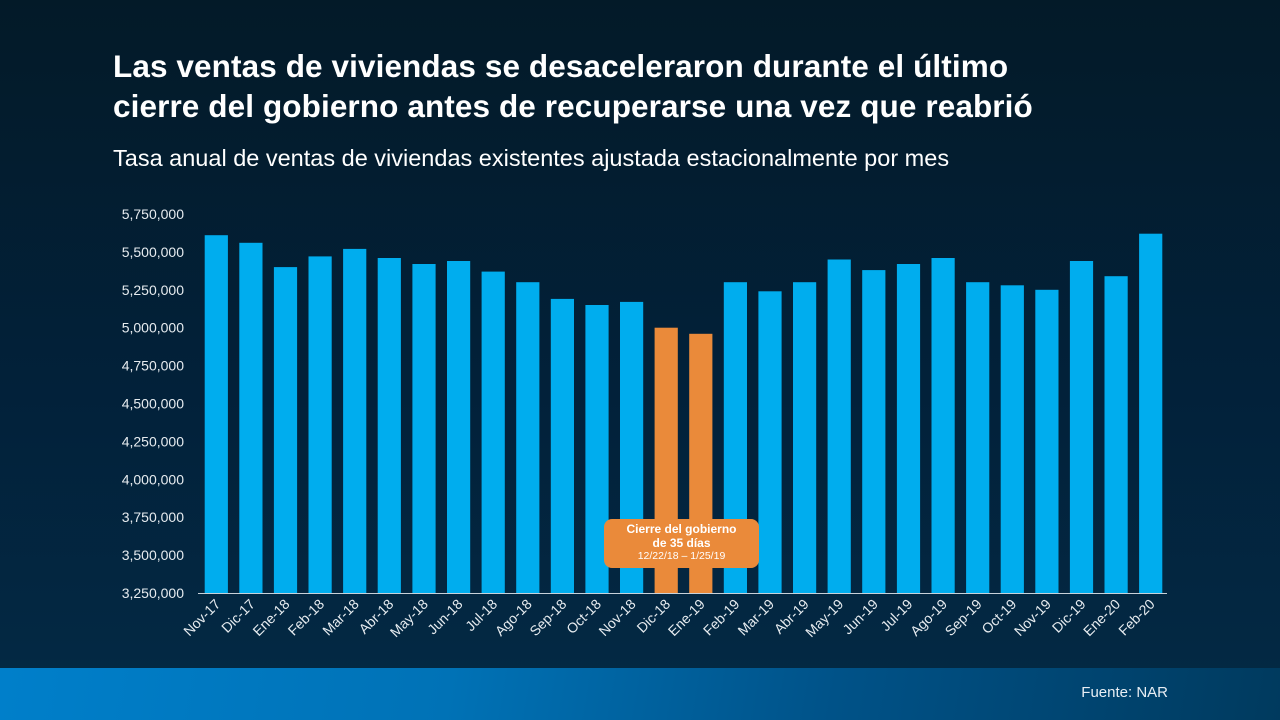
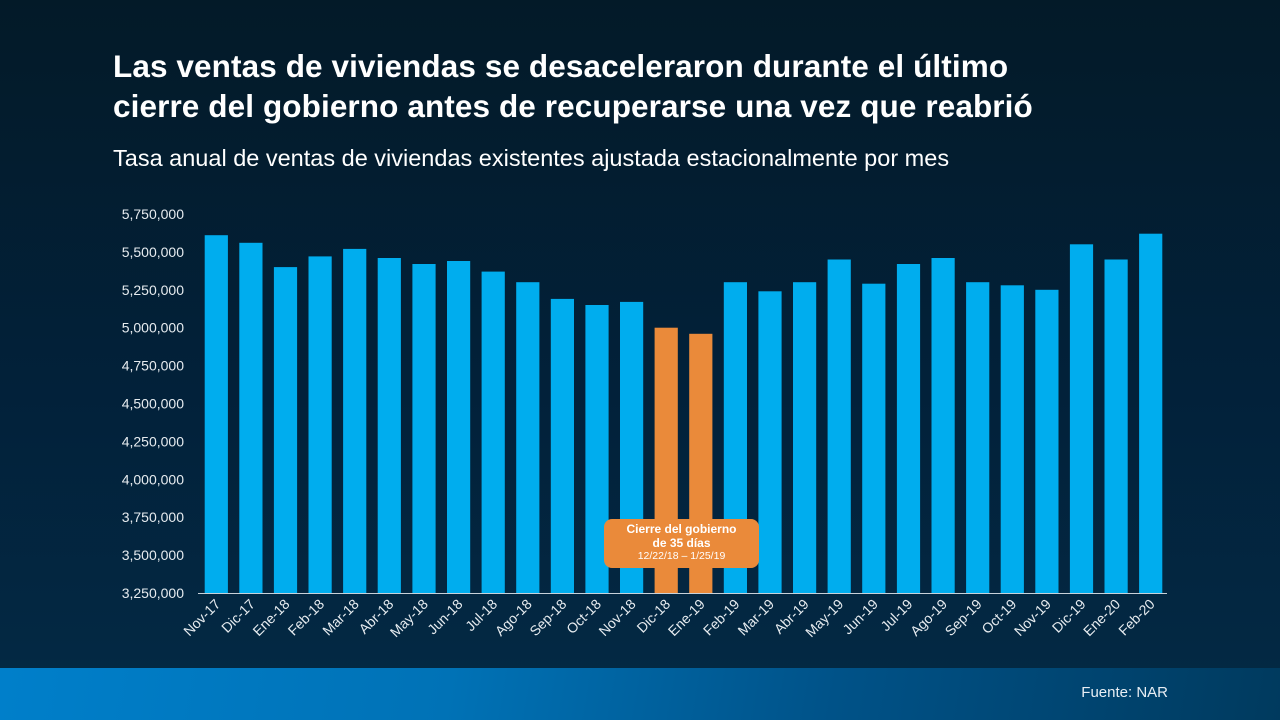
Jun-19: 5380000 -> 5290000
Dic-19: 5440000 -> 5550000
Ene-20: 5340000 -> 5450000
